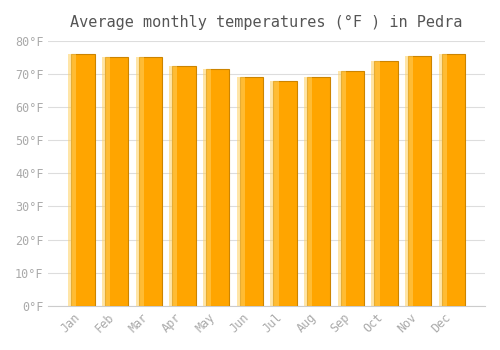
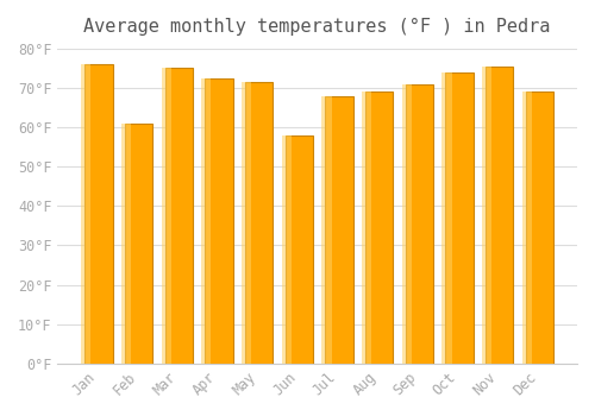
Feb: 75.0°F -> 61.0°F
Jun: 69.0°F -> 58.0°F
Dec: 76.0°F -> 69.0°F
